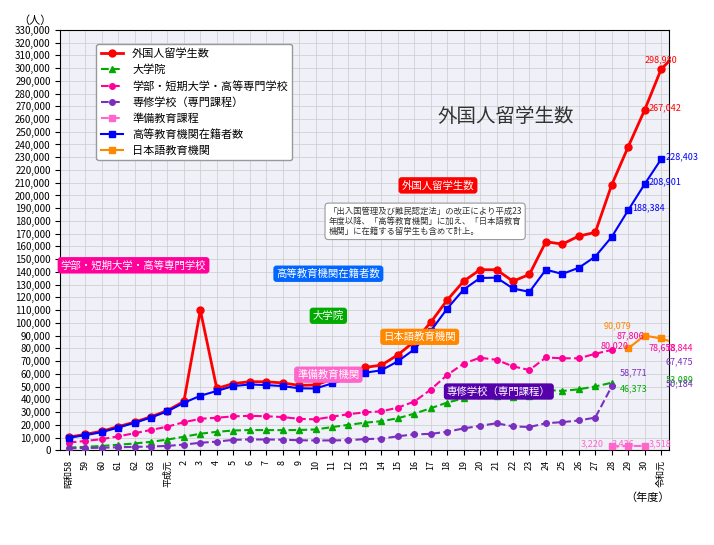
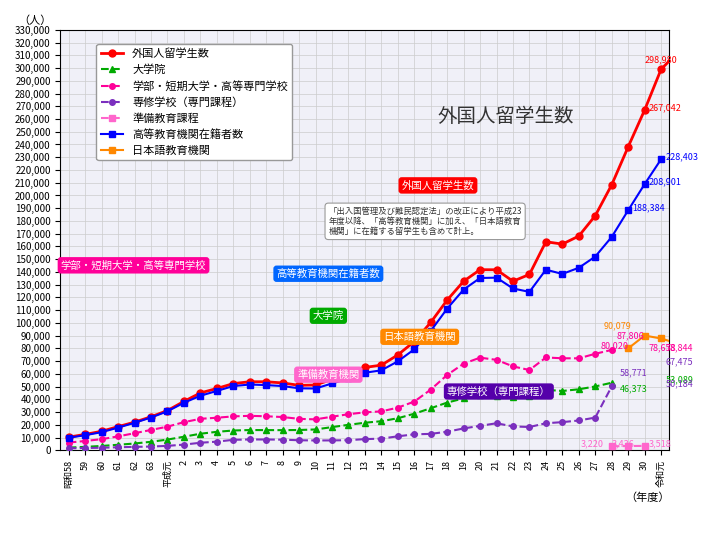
外国人留学生数/3: 110,000 -> 45,000
外国人留学生数/27: 171,000 -> 184,000
